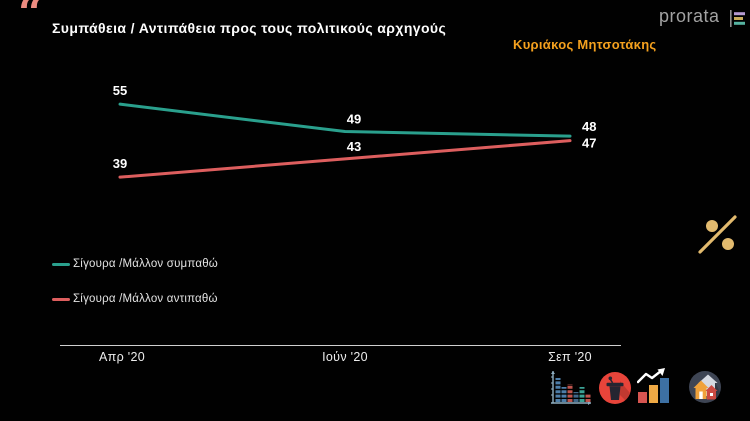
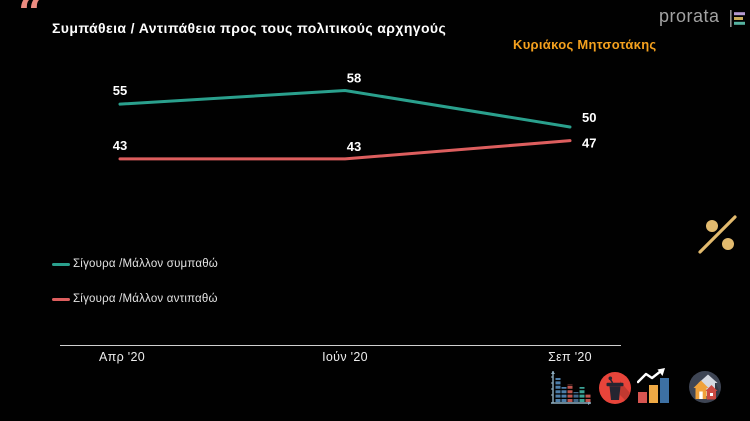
Σίγουρα /Μάλλον αντιπαθώ/Απρ '20: 39 -> 43
Σίγουρα /Μάλλον συμπαθώ/Ιούν '20: 49 -> 58
Σίγουρα /Μάλλον συμπαθώ/Σεπ '20: 48 -> 50
